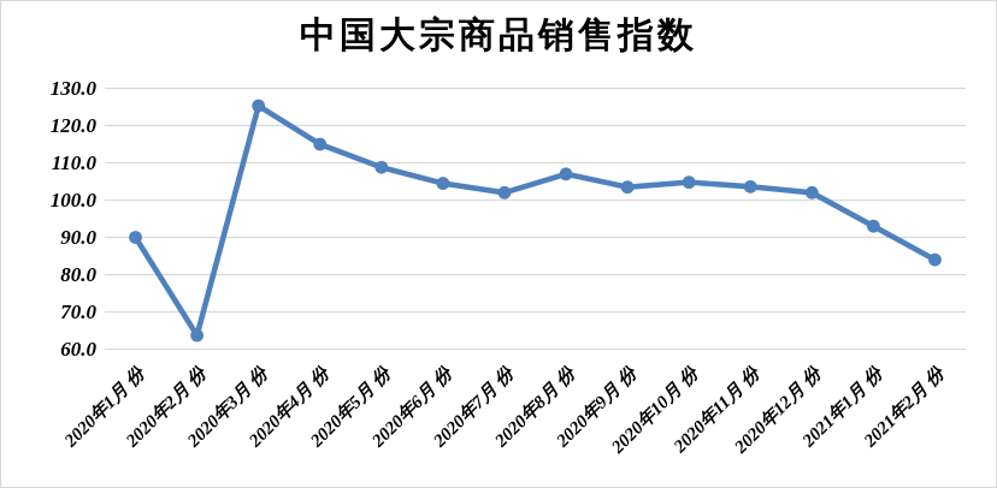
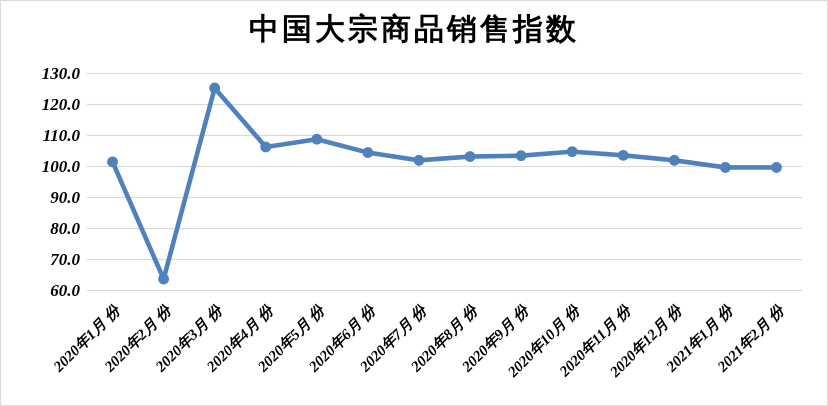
2020年1月 份: 90 -> 102
2020年4月 份: 115 -> 106
2020年8月 份: 107 -> 103
2021年1月 份: 93 -> 100
2021年2月 份: 84 -> 100
